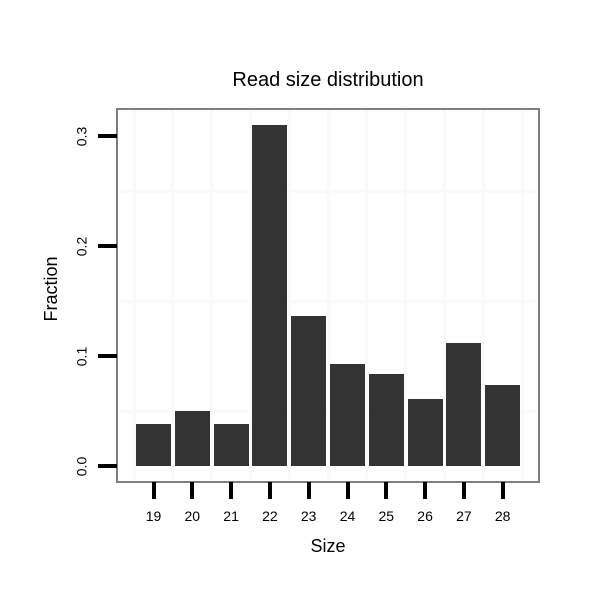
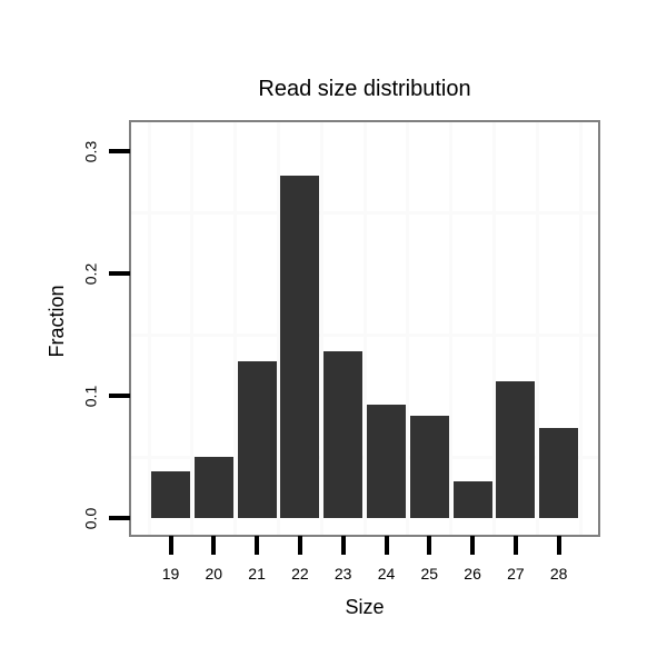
21: 0.038 -> 0.128
22: 0.310 -> 0.280
26: 0.061 -> 0.030
